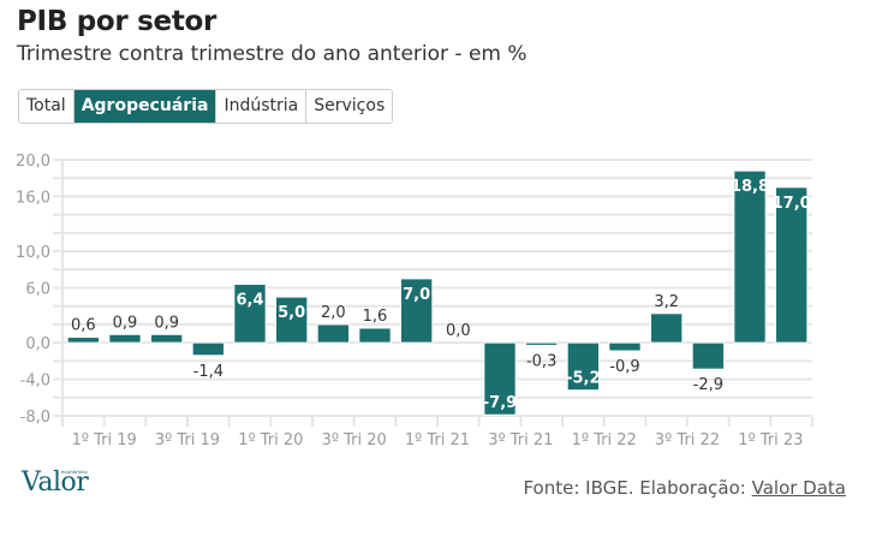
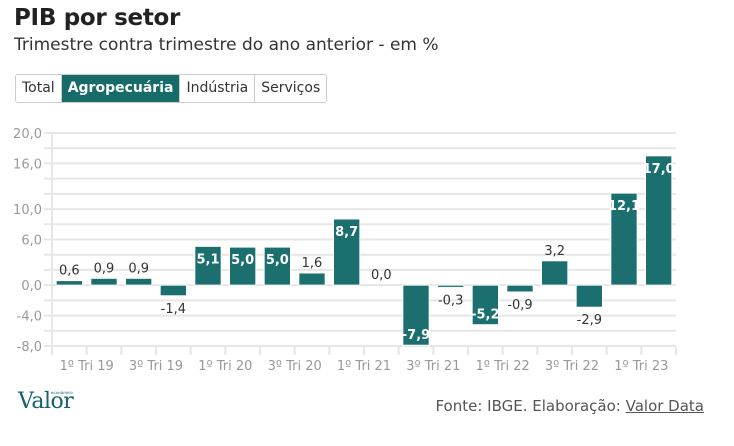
1º Tri 20: 6,4 -> 5,1
3º Tri 20: 2,0 -> 5,0
1º Tri 21: 7,0 -> 8,7
1º Tri 23: 18,8 -> 12,1
